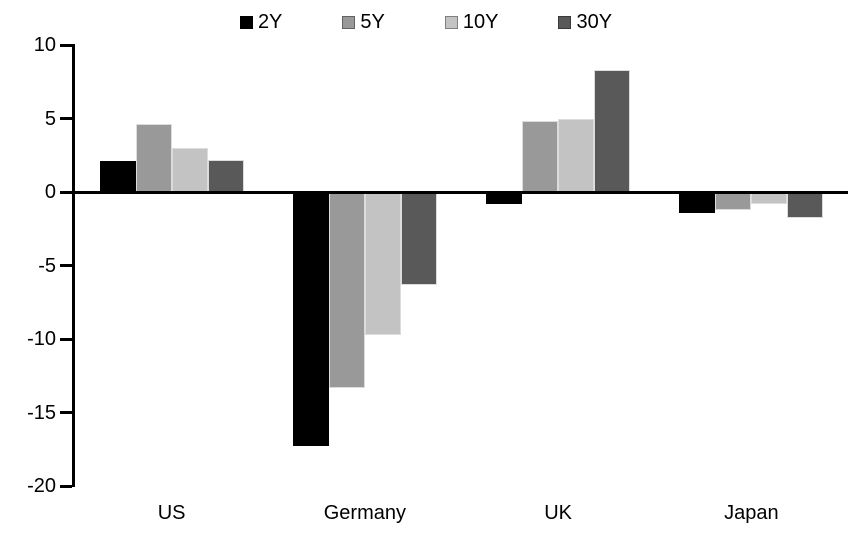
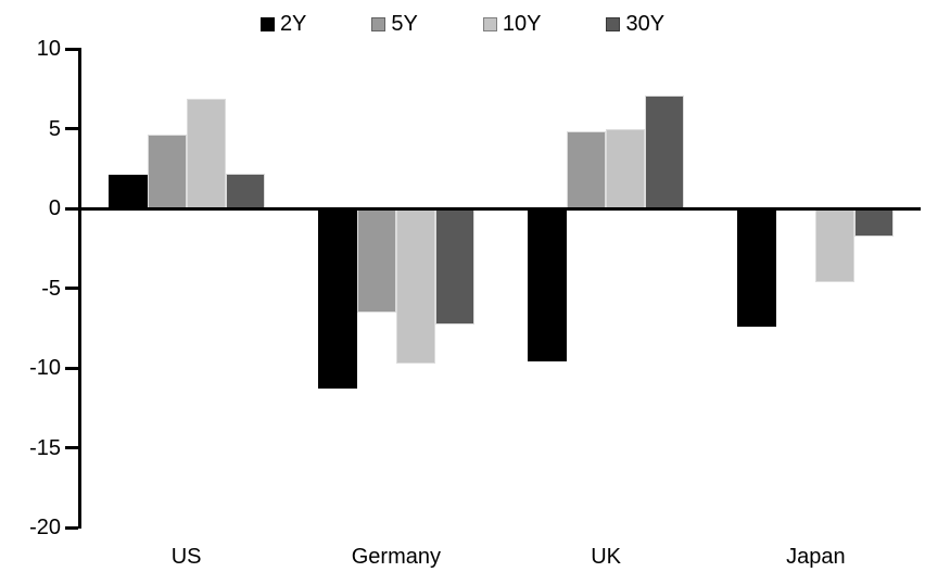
10Y/US: 3.0 -> 6.9
2Y/Germany: -17.3 -> -11.3
5Y/Germany: -13.3 -> -6.5
30Y/Germany: -6.3 -> -7.3
2Y/UK: -0.8 -> -9.6
30Y/UK: 8.3 -> 7.1
2Y/Japan: -1.4 -> -7.4
5Y/Japan: -1.2 -> -0.1
10Y/Japan: -0.8 -> -4.6
